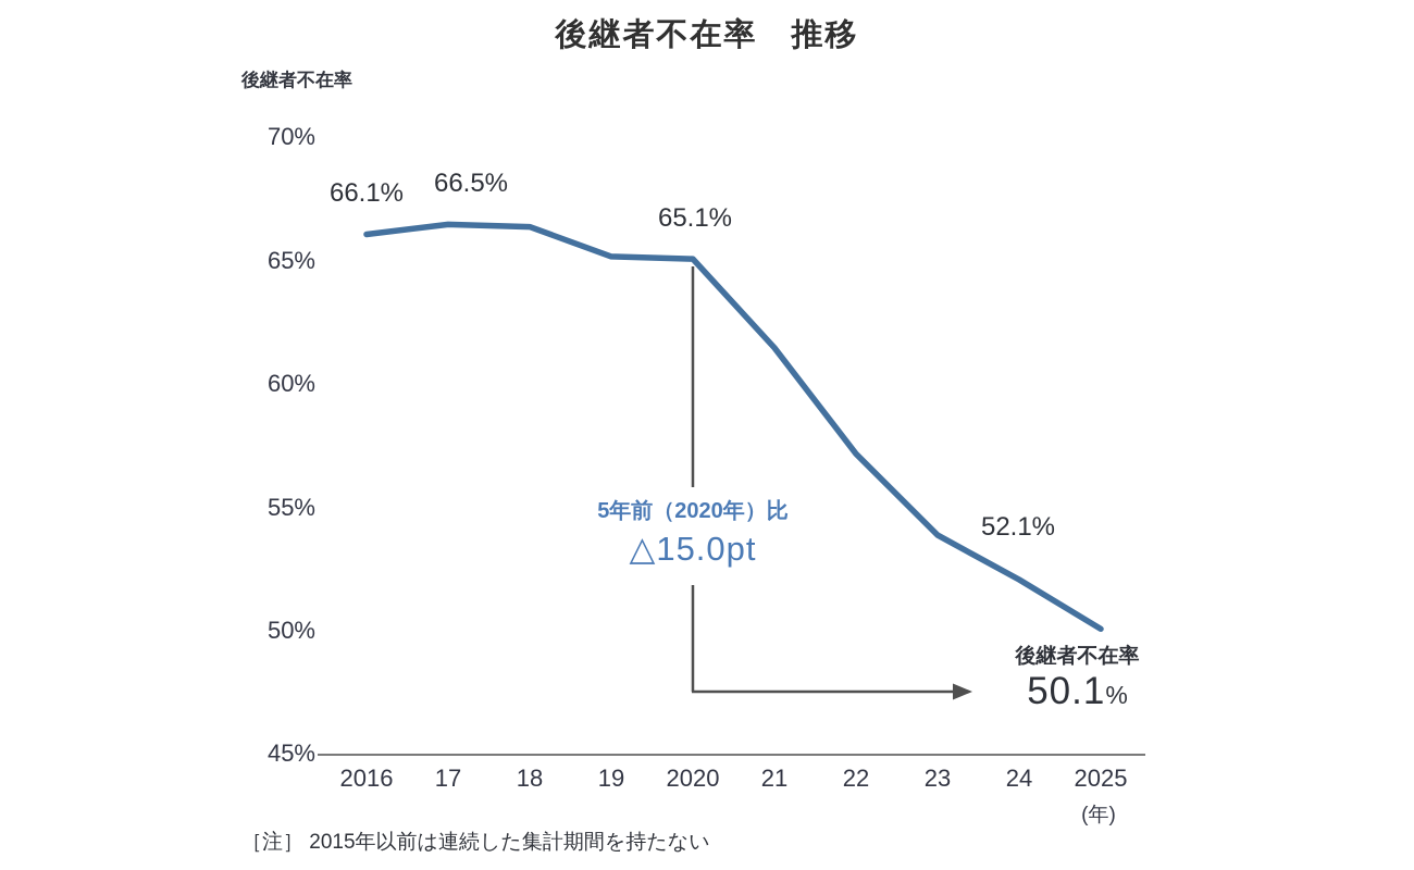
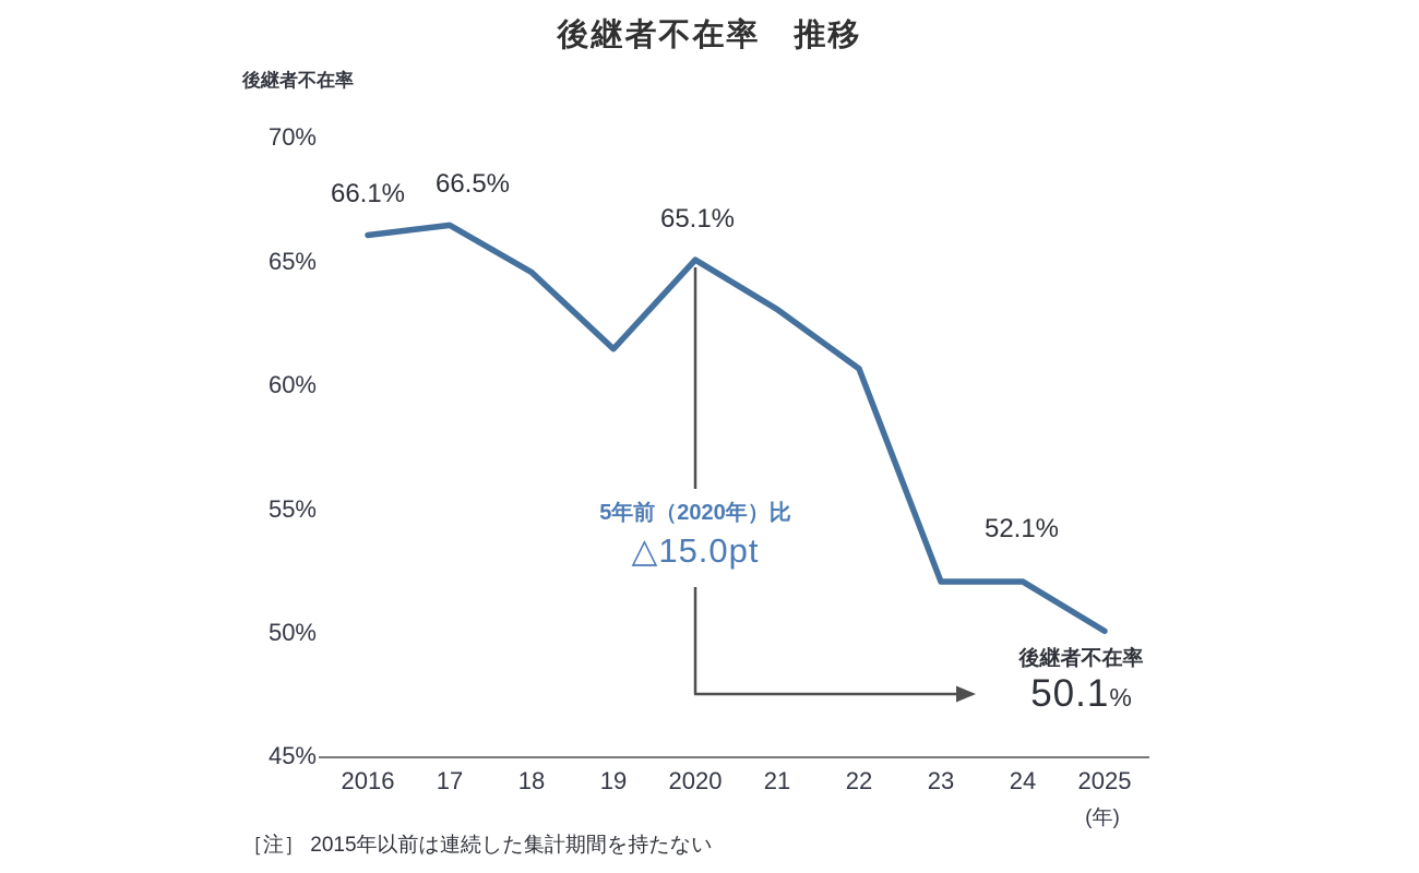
18: 66.4% -> 64.6%
19: 65.2% -> 61.5%
21: 61.5% -> 63.1%
22: 57.2% -> 60.7%
23: 53.9% -> 52.1%
